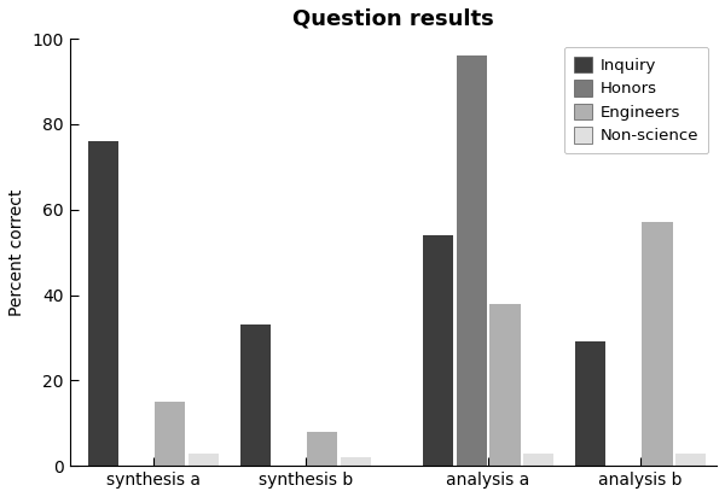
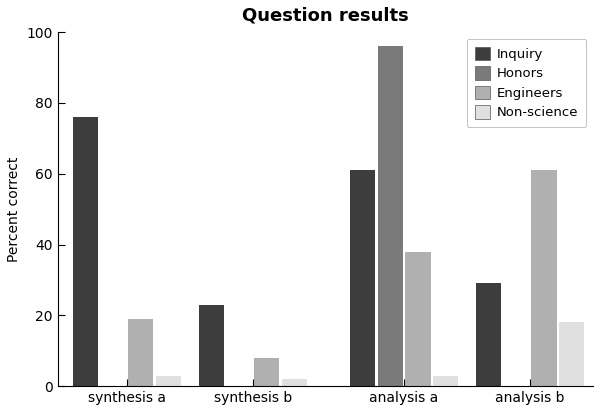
Engineers/synthesis a: 15 -> 19
Inquiry/synthesis b: 33 -> 23
Inquiry/analysis a: 54 -> 61
Engineers/analysis b: 57 -> 61
Non-science/analysis b: 3 -> 18
